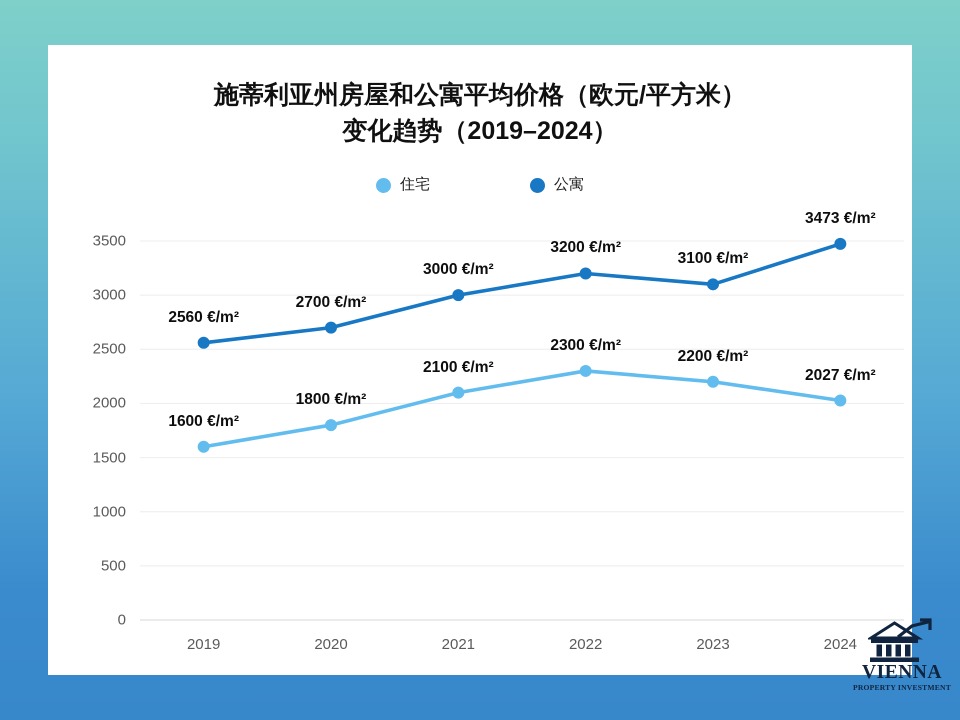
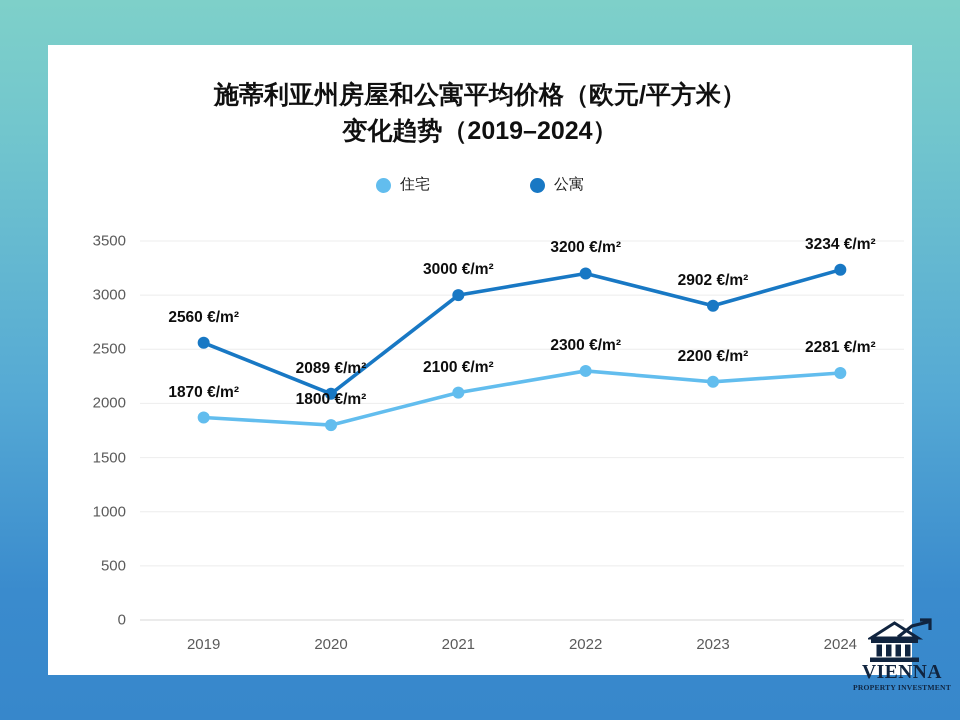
住宅/2019: 1600 -> 1870
公寓/2020: 2700 -> 2089
公寓/2023: 3100 -> 2902
住宅/2024: 2027 -> 2281
公寓/2024: 3473 -> 3234
